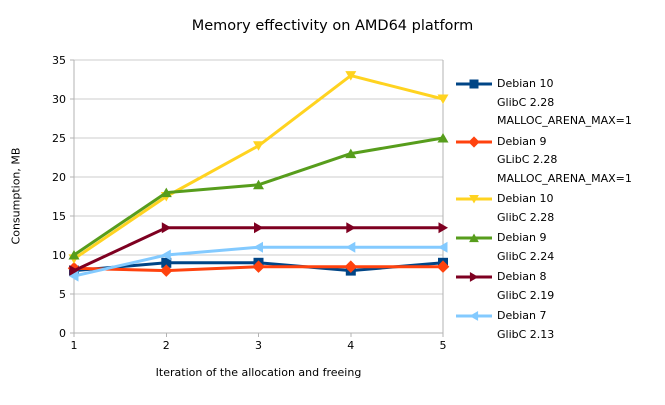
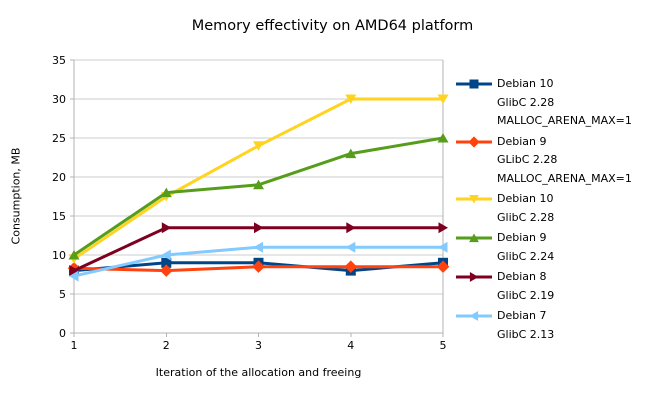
Debian 10 GlibC 2.28/4: 33 -> 30
